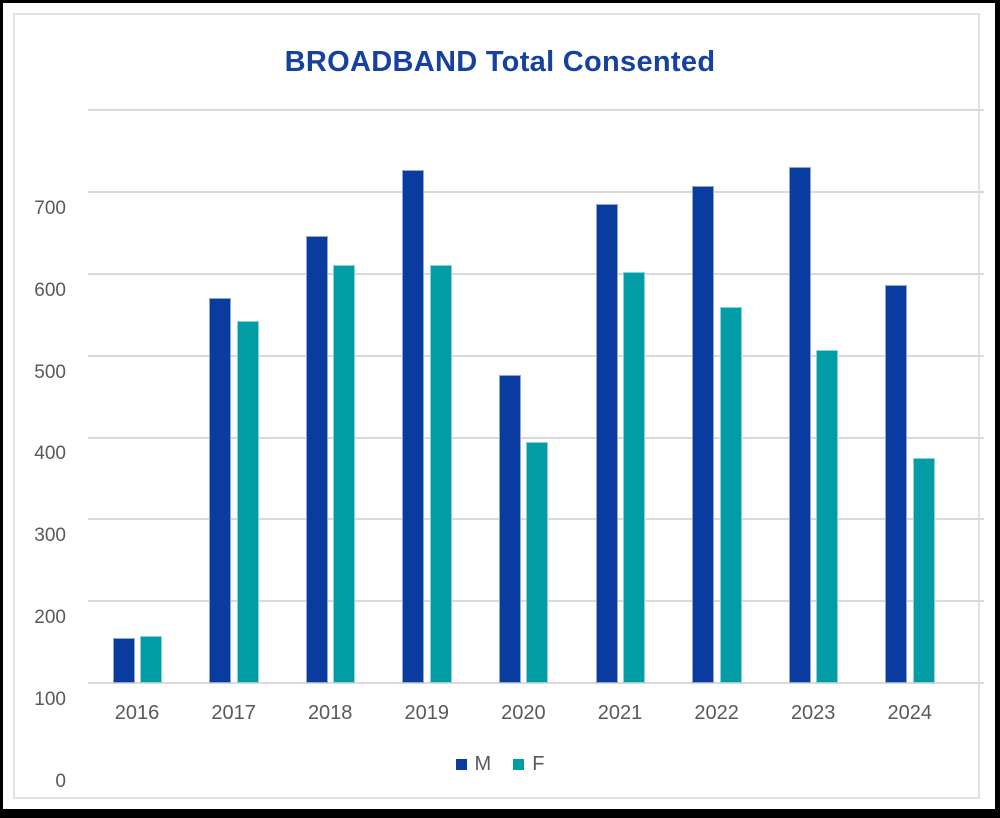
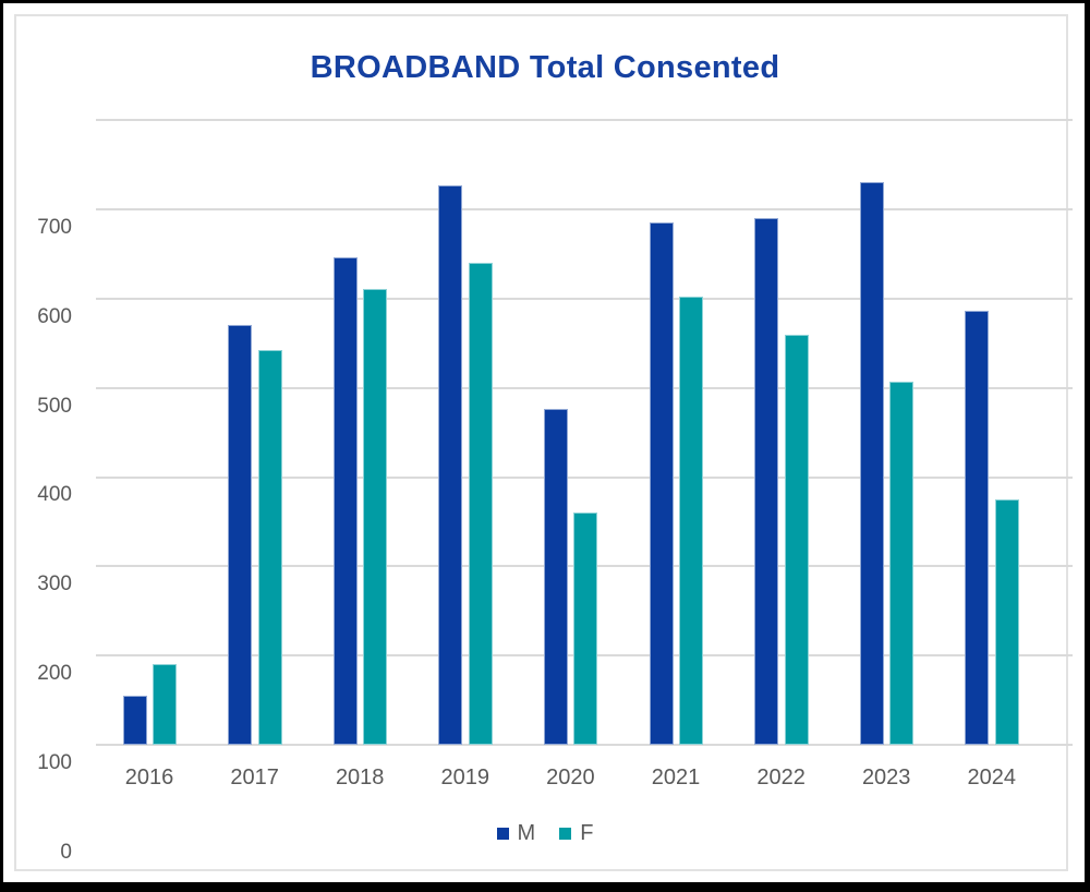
F/2016: 160 -> 190
F/2019: 610 -> 640
F/2020: 390 -> 360
M/2022: 710 -> 690
